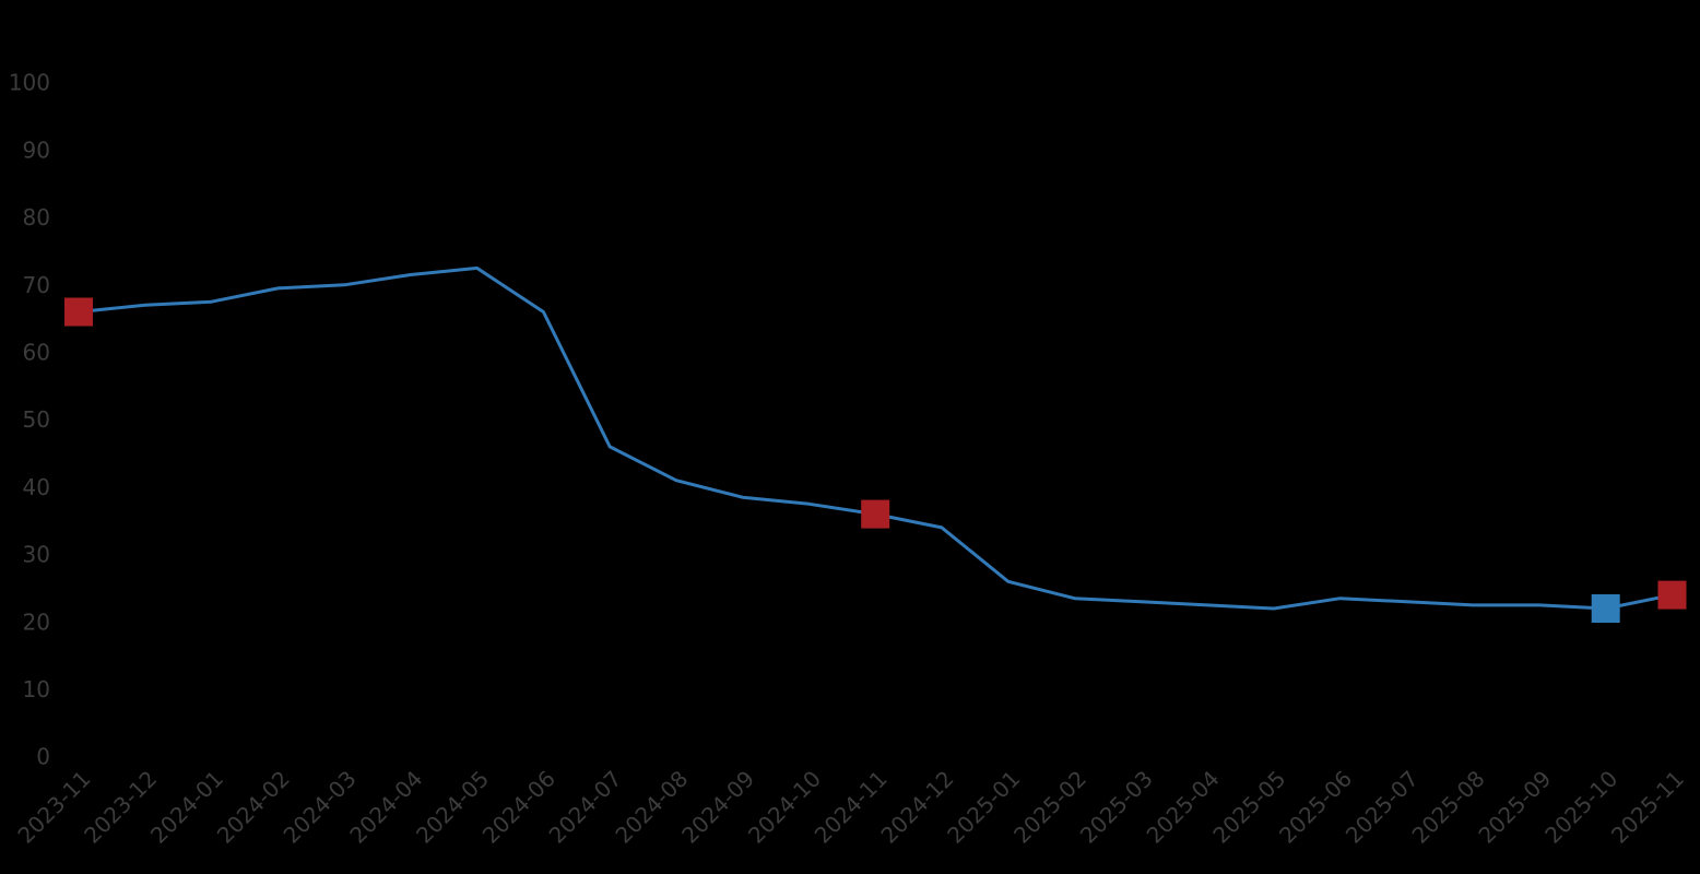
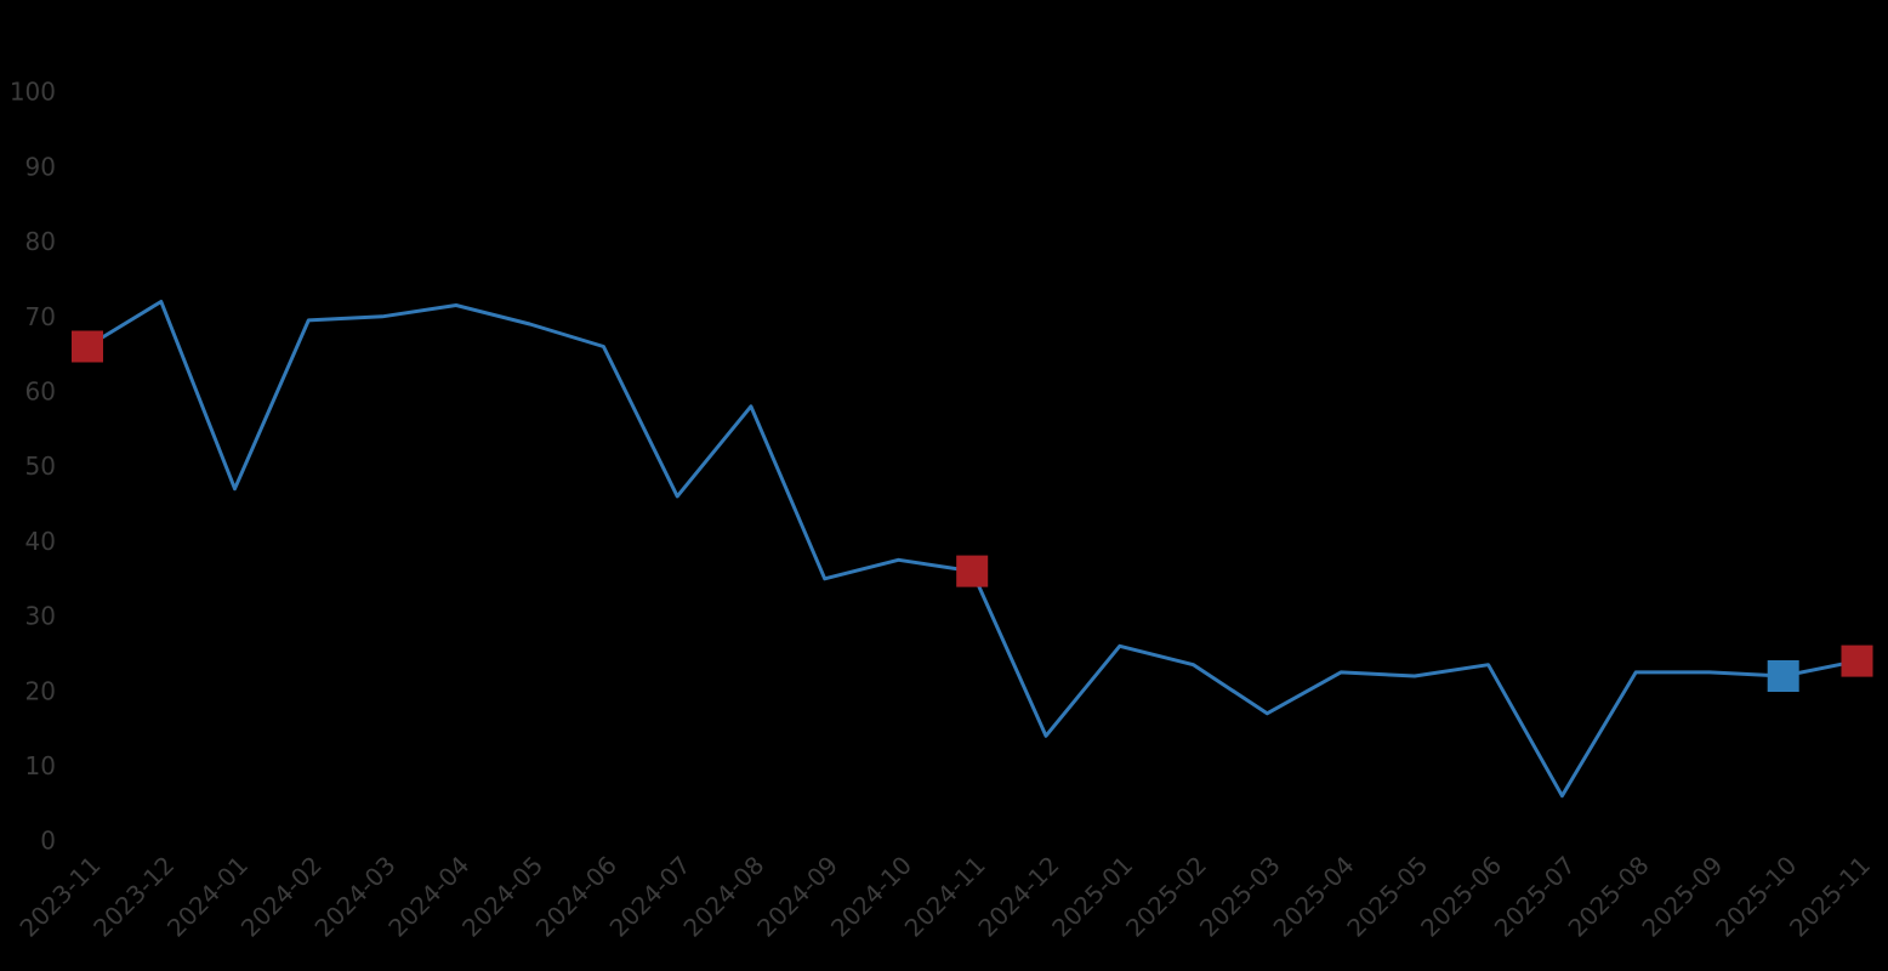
2023-12: 67 -> 72
2024-01: 68 -> 47
2024-05: 72 -> 69
2024-08: 41 -> 58
2024-09: 38 -> 35
2024-12: 34 -> 14
2025-03: 23 -> 17
2025-07: 23 -> 6
